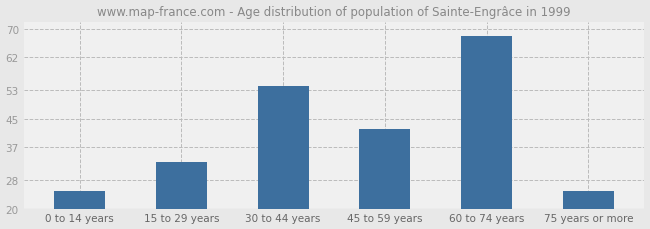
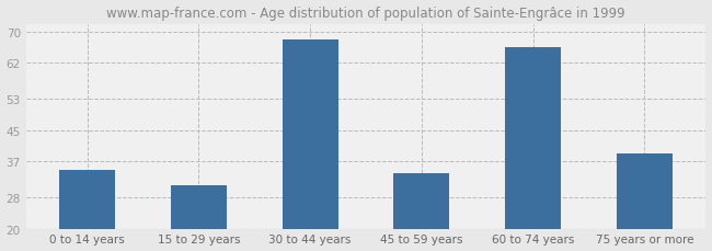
0 to 14 years: 25 -> 35
15 to 29 years: 33 -> 31
30 to 44 years: 54 -> 68
45 to 59 years: 42 -> 34
60 to 74 years: 68 -> 66
75 years or more: 25 -> 39
